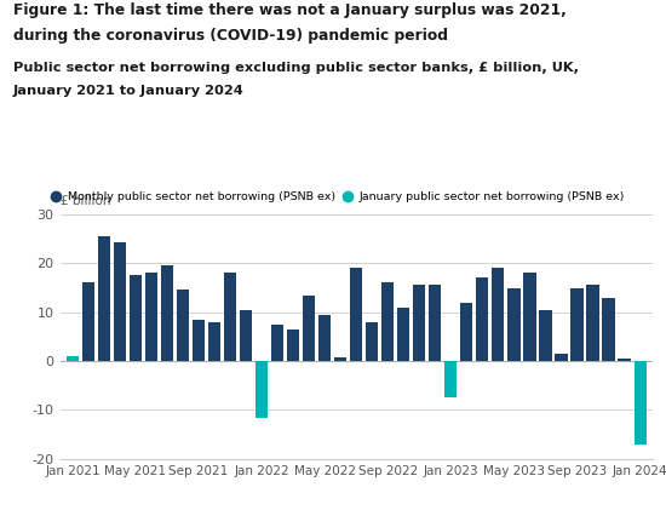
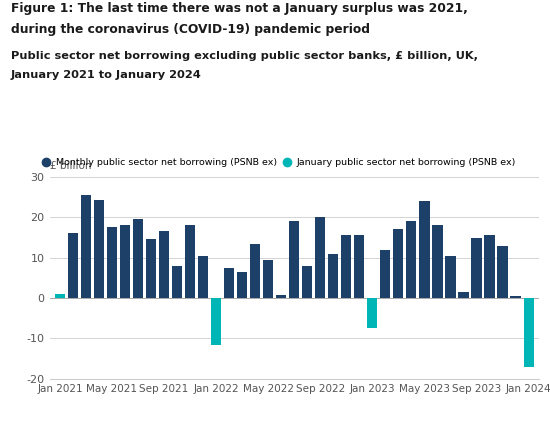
Sep 2021: 8.5 -> 16.5
Sep 2022: 16.0 -> 20.0
May 2023: 14.8 -> 24.0
